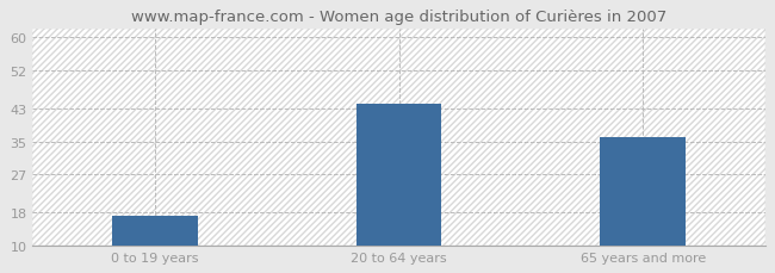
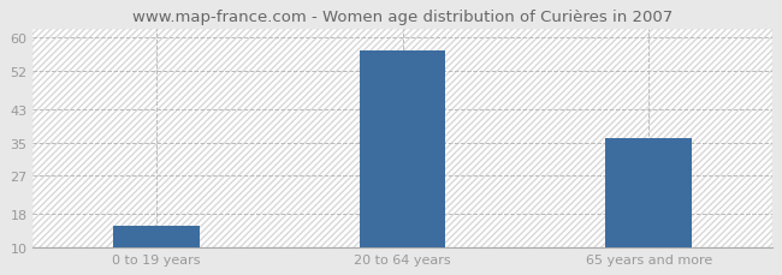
0 to 19 years: 17 -> 15
20 to 64 years: 44 -> 57
